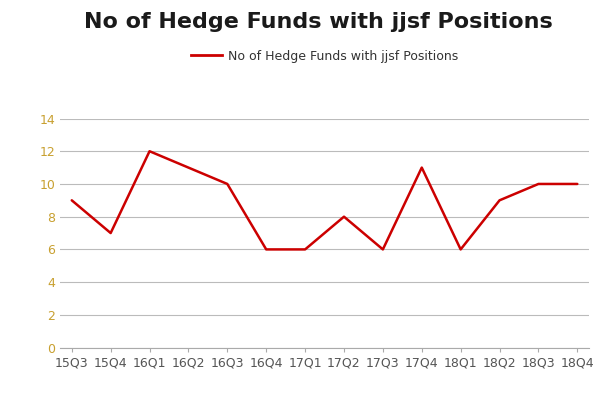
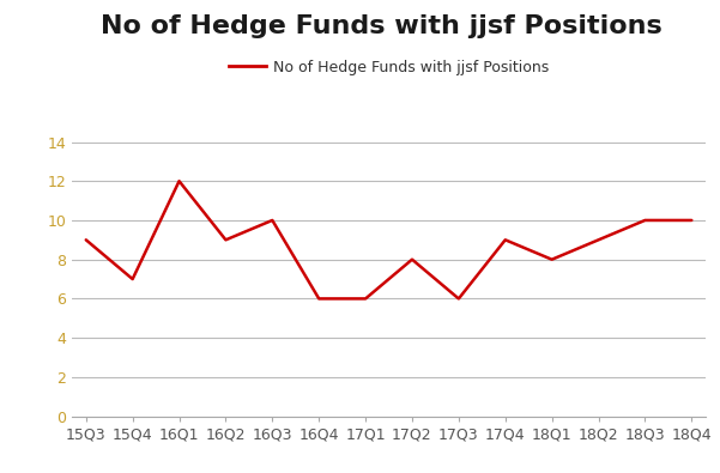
16Q2: 11 -> 9
17Q4: 11 -> 9
18Q1: 6 -> 8
